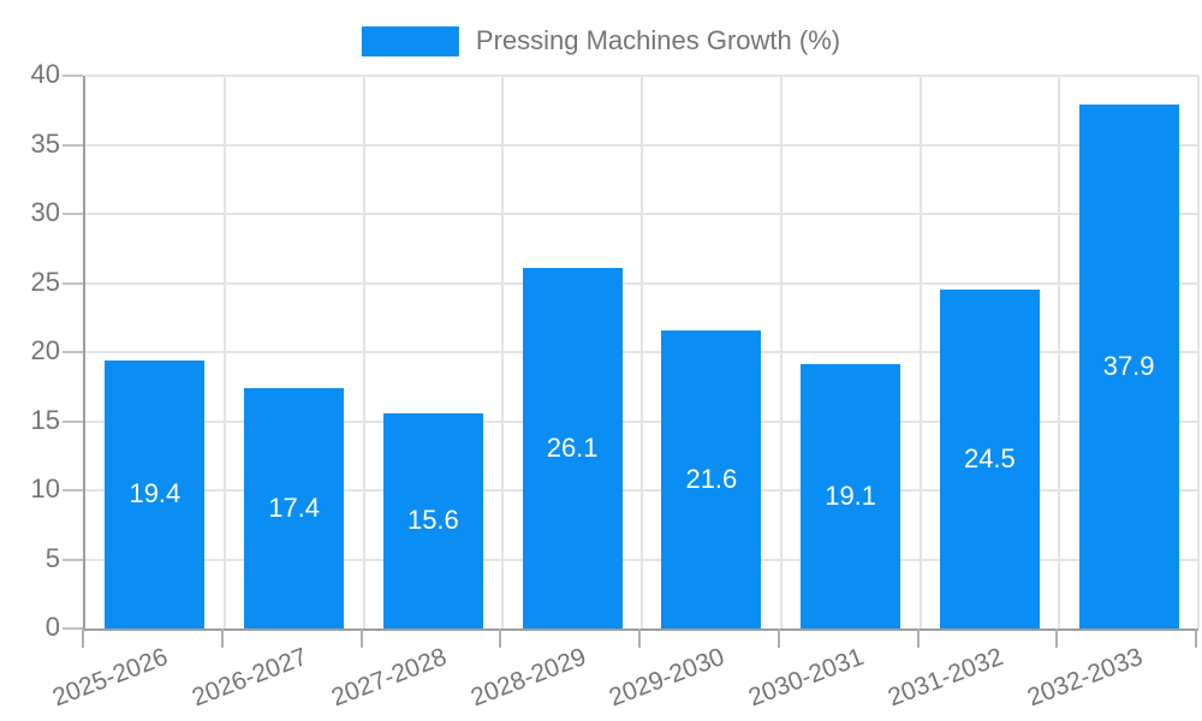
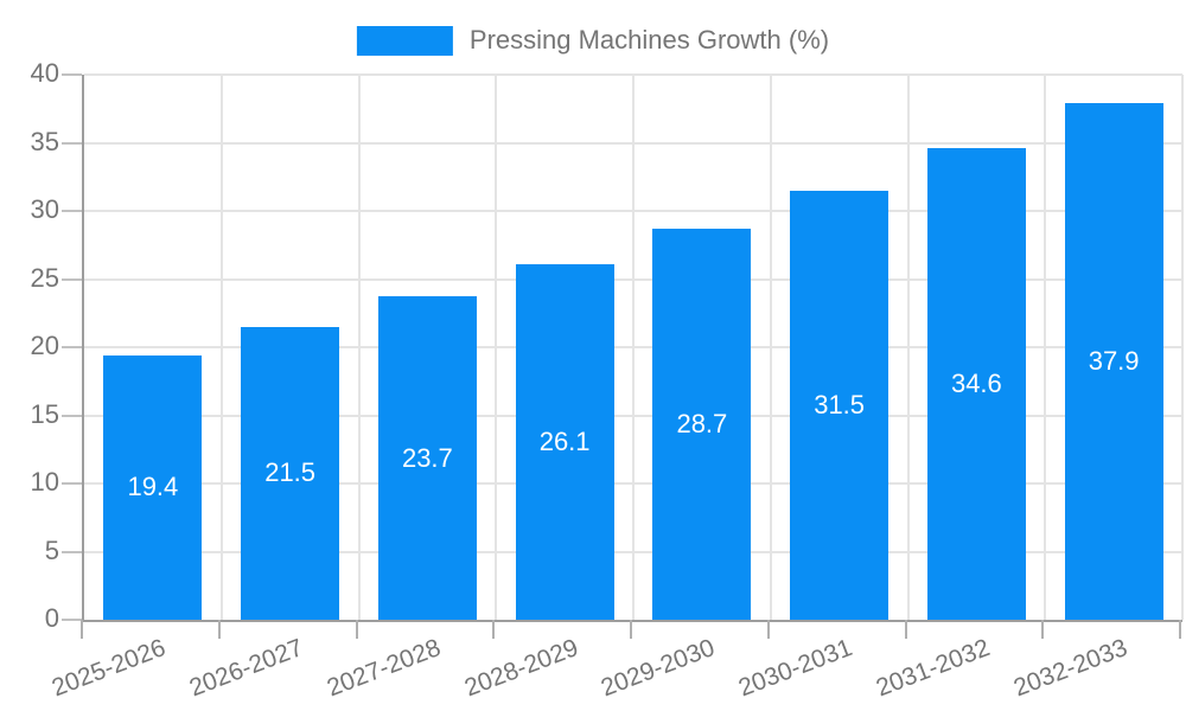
2026-2027: 17.4 -> 21.5
2027-2028: 15.6 -> 23.7
2029-2030: 21.6 -> 28.7
2030-2031: 19.1 -> 31.5
2031-2032: 24.5 -> 34.6
